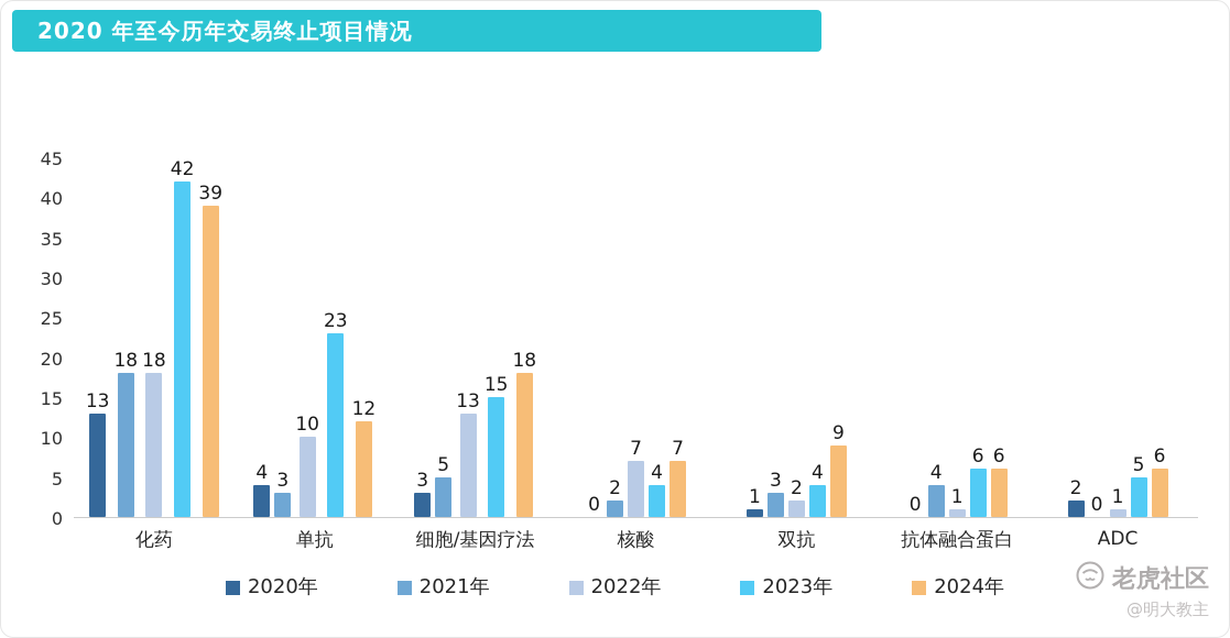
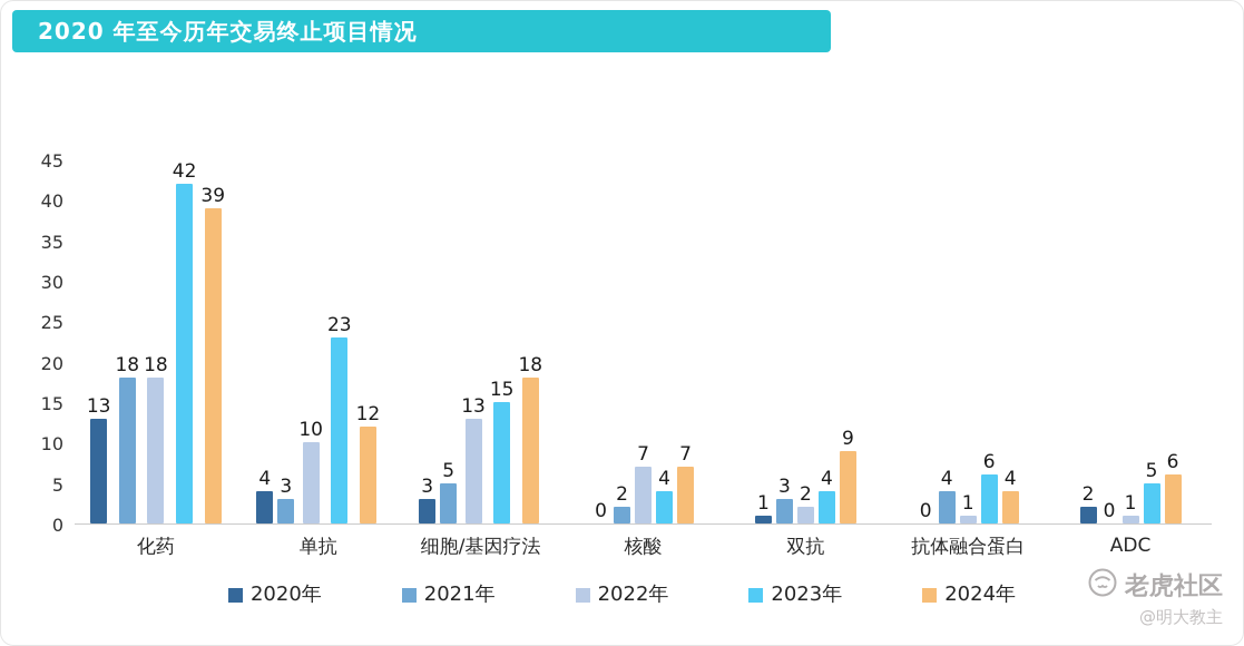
2024年/抗体融合蛋白: 6 -> 4
